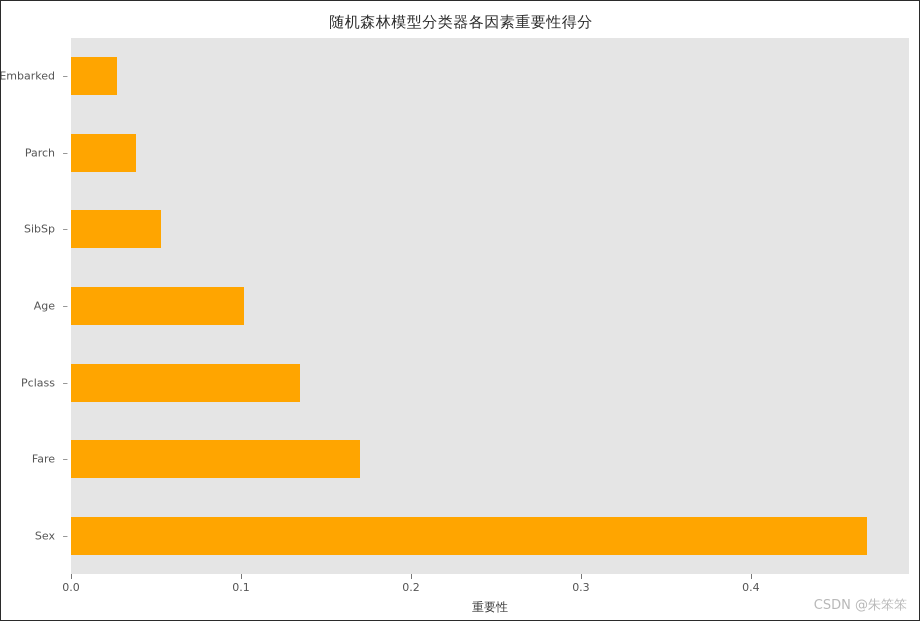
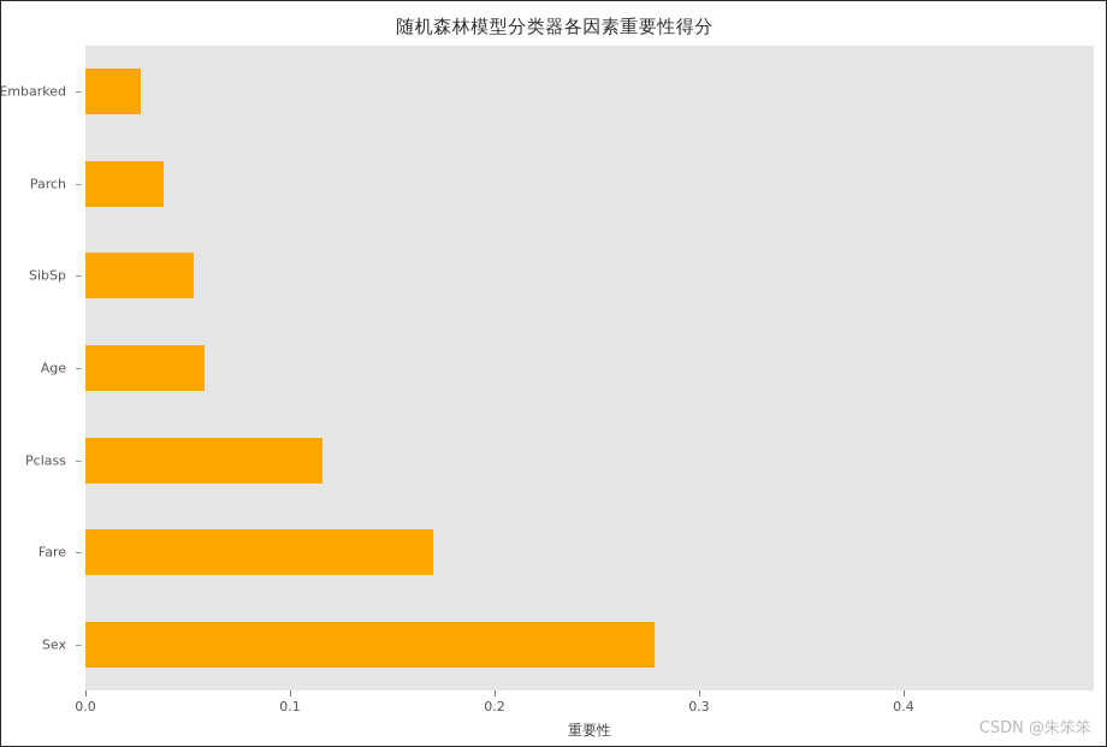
Age: 0.102 -> 0.058
Pclass: 0.135 -> 0.116
Sex: 0.468 -> 0.278
